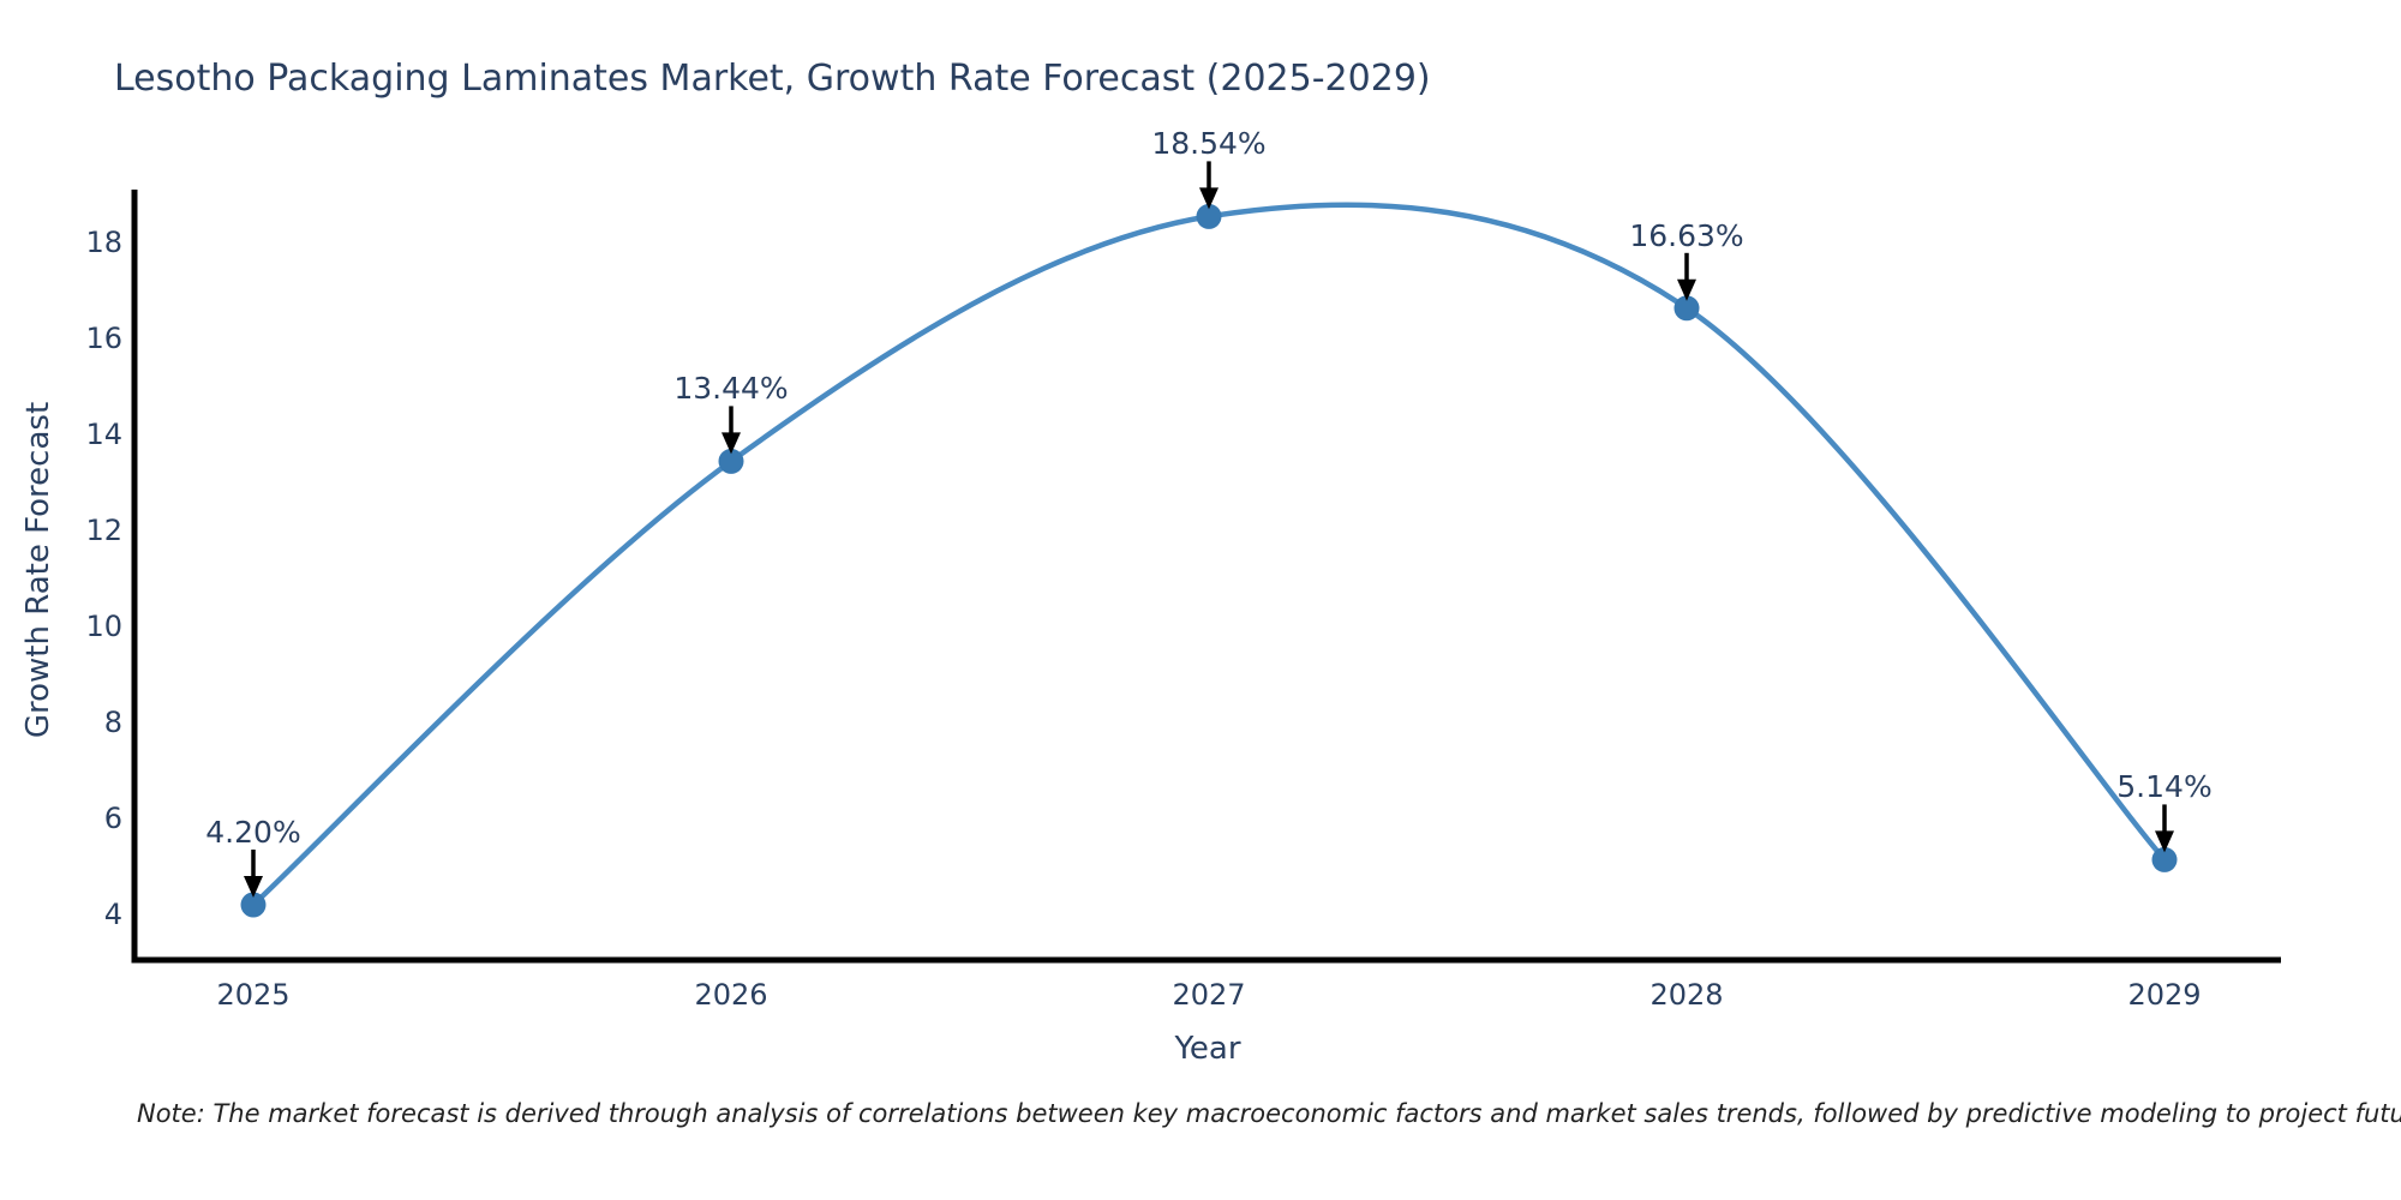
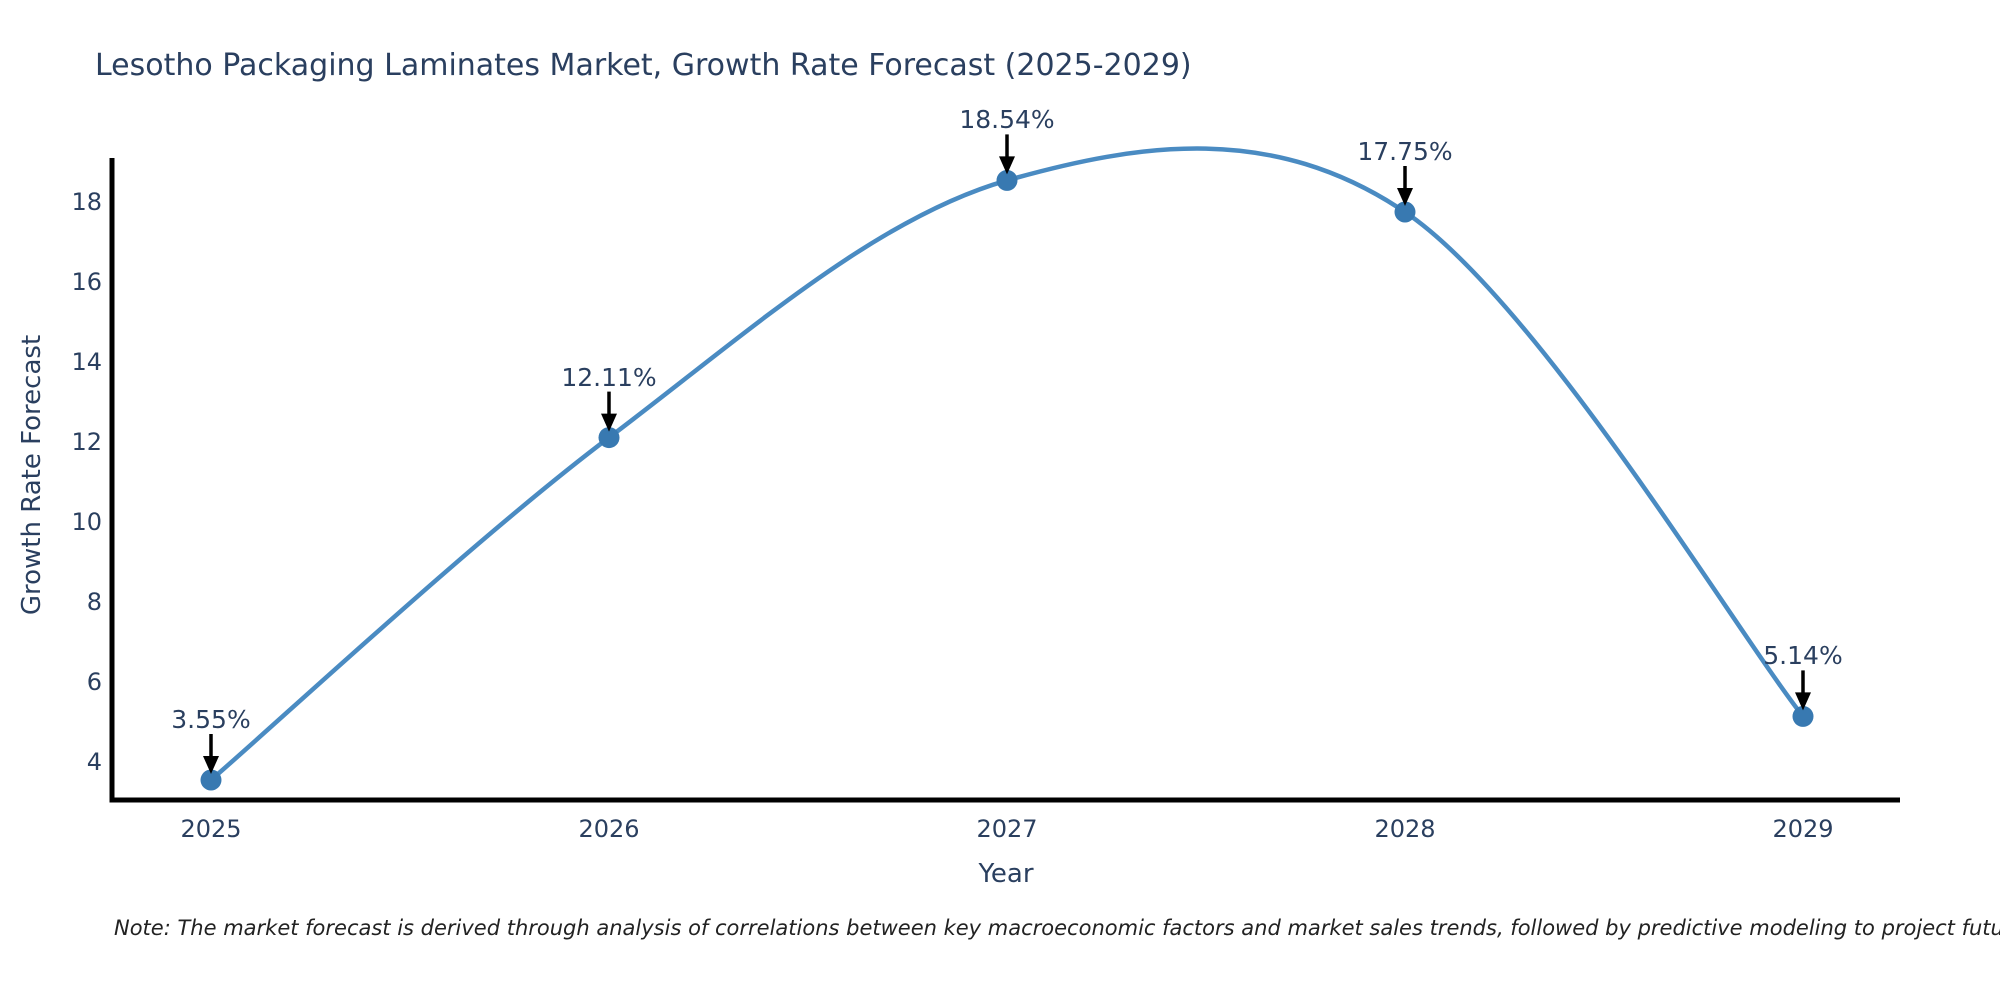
2025: 4.20% -> 3.55%
2026: 13.44% -> 12.11%
2028: 16.63% -> 17.75%
